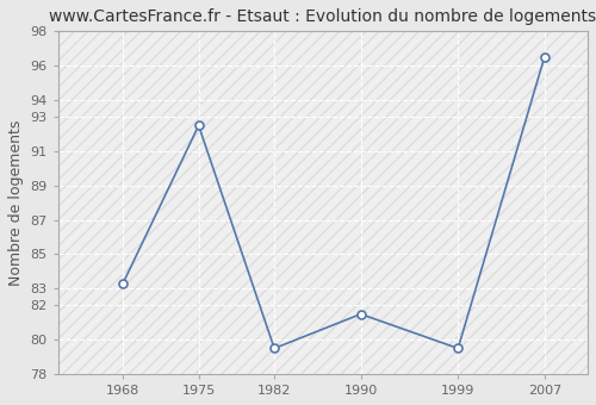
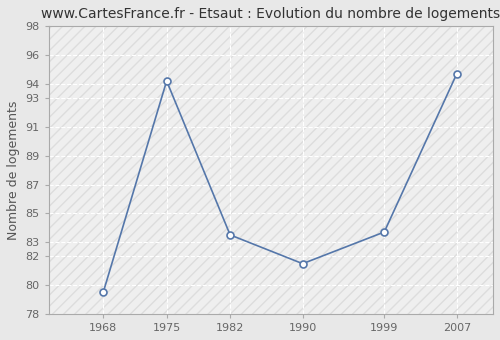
1968: 83.3 -> 79.5
1975: 92.5 -> 94.2
1982: 79.5 -> 83.5
1999: 79.5 -> 83.7
2007: 96.5 -> 94.7
